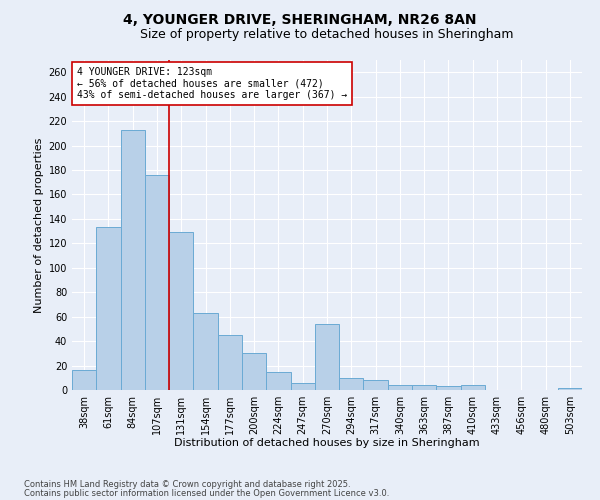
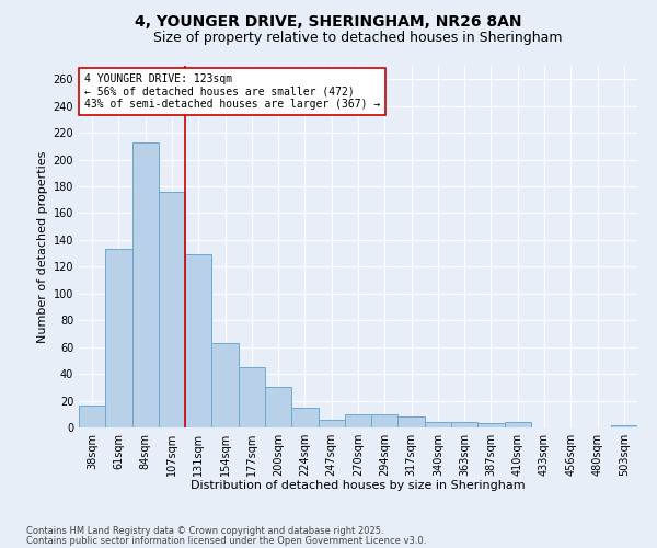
270sqm: 54 -> 10
